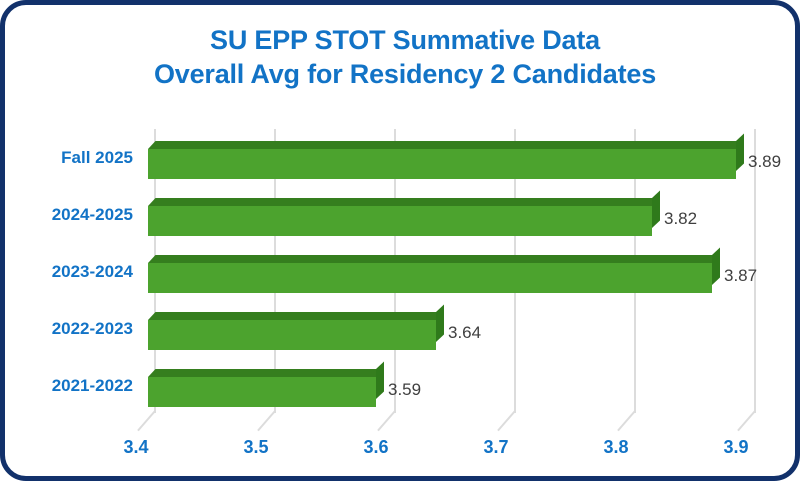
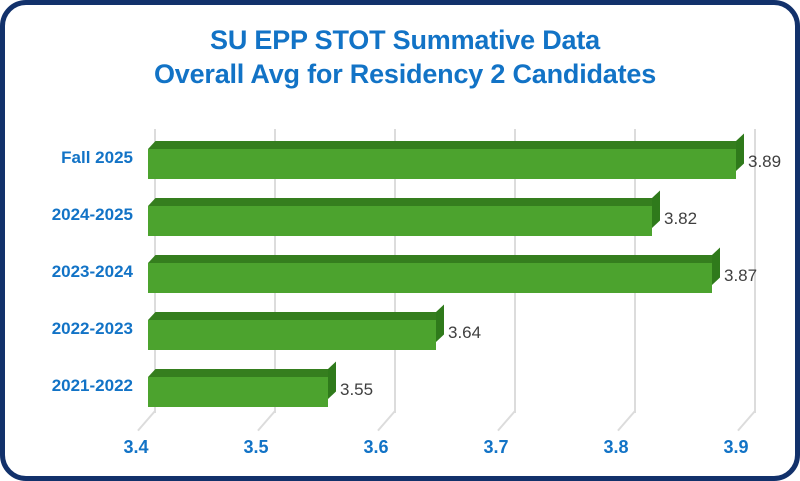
2021-2022: 3.59 -> 3.55
